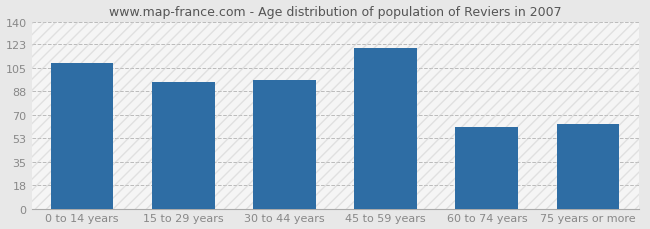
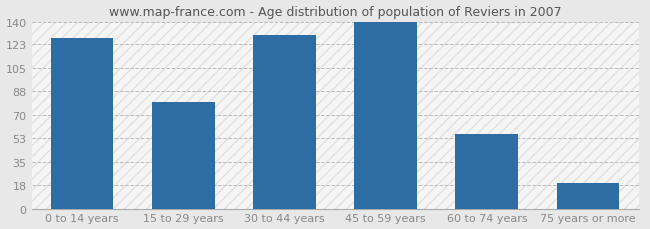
0 to 14 years: 109 -> 128
15 to 29 years: 95 -> 80
30 to 44 years: 96 -> 130
45 to 59 years: 120 -> 140
60 to 74 years: 61 -> 56
75 years or more: 63 -> 19
